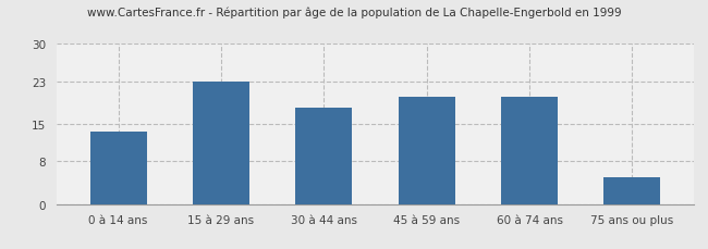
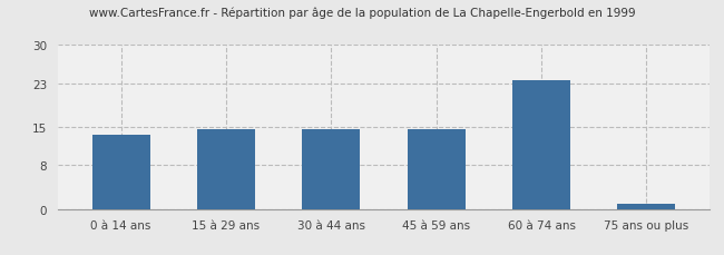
15 à 29 ans: 23.0 -> 14.5
30 à 44 ans: 18.0 -> 14.5
45 à 59 ans: 20.0 -> 14.5
60 à 74 ans: 20.0 -> 23.5
75 ans ou plus: 5.0 -> 1.0
